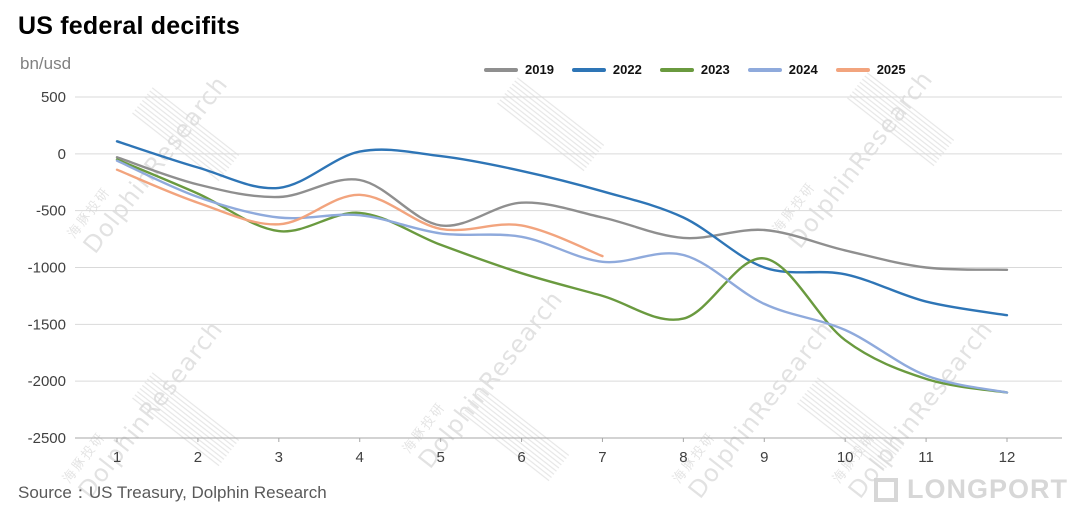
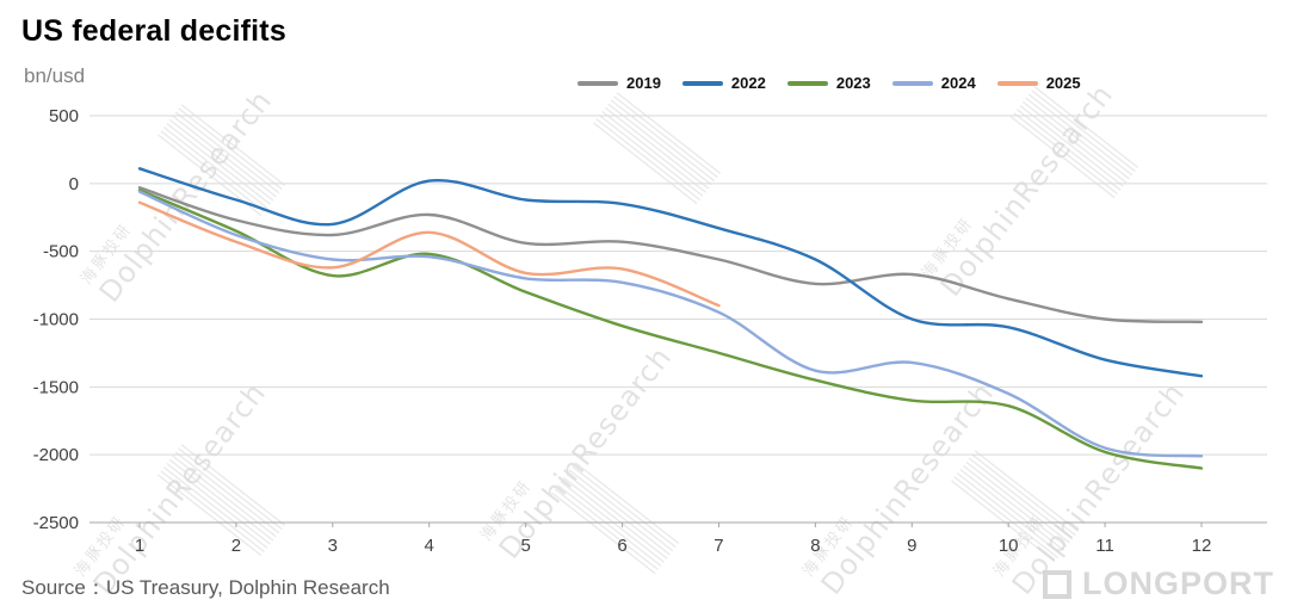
2019/5: -630 -> -440
2022/5: -20 -> -120
2024/8: -890 -> -1380
2023/9: -920 -> -1600
2024/12: -2100 -> -2010
